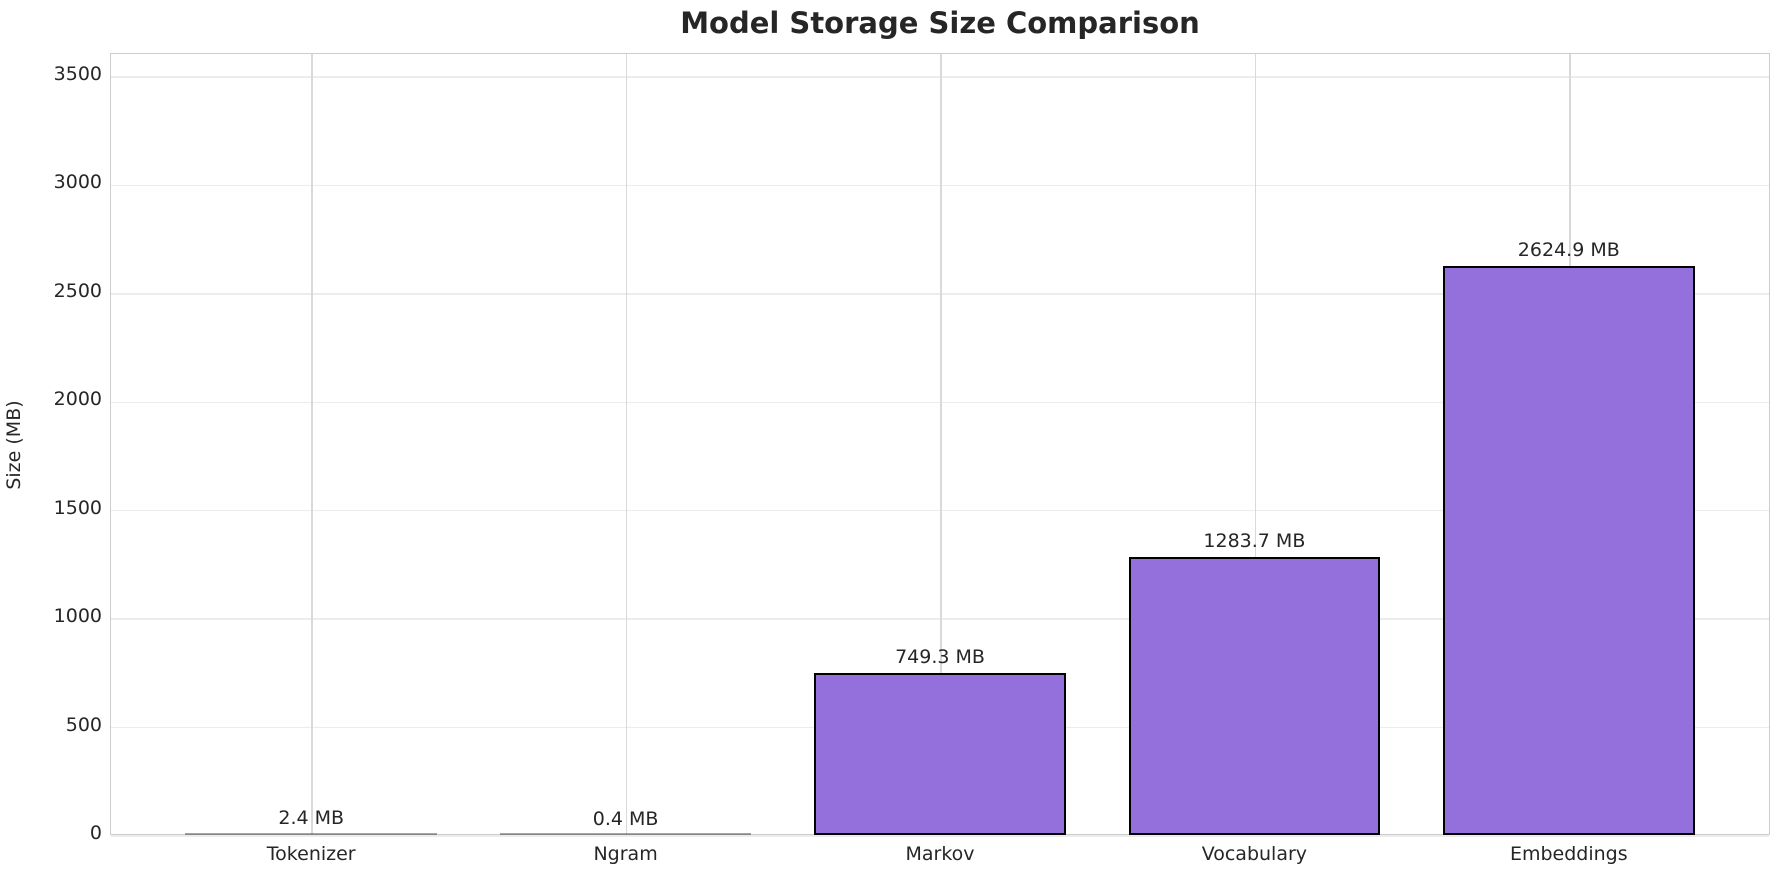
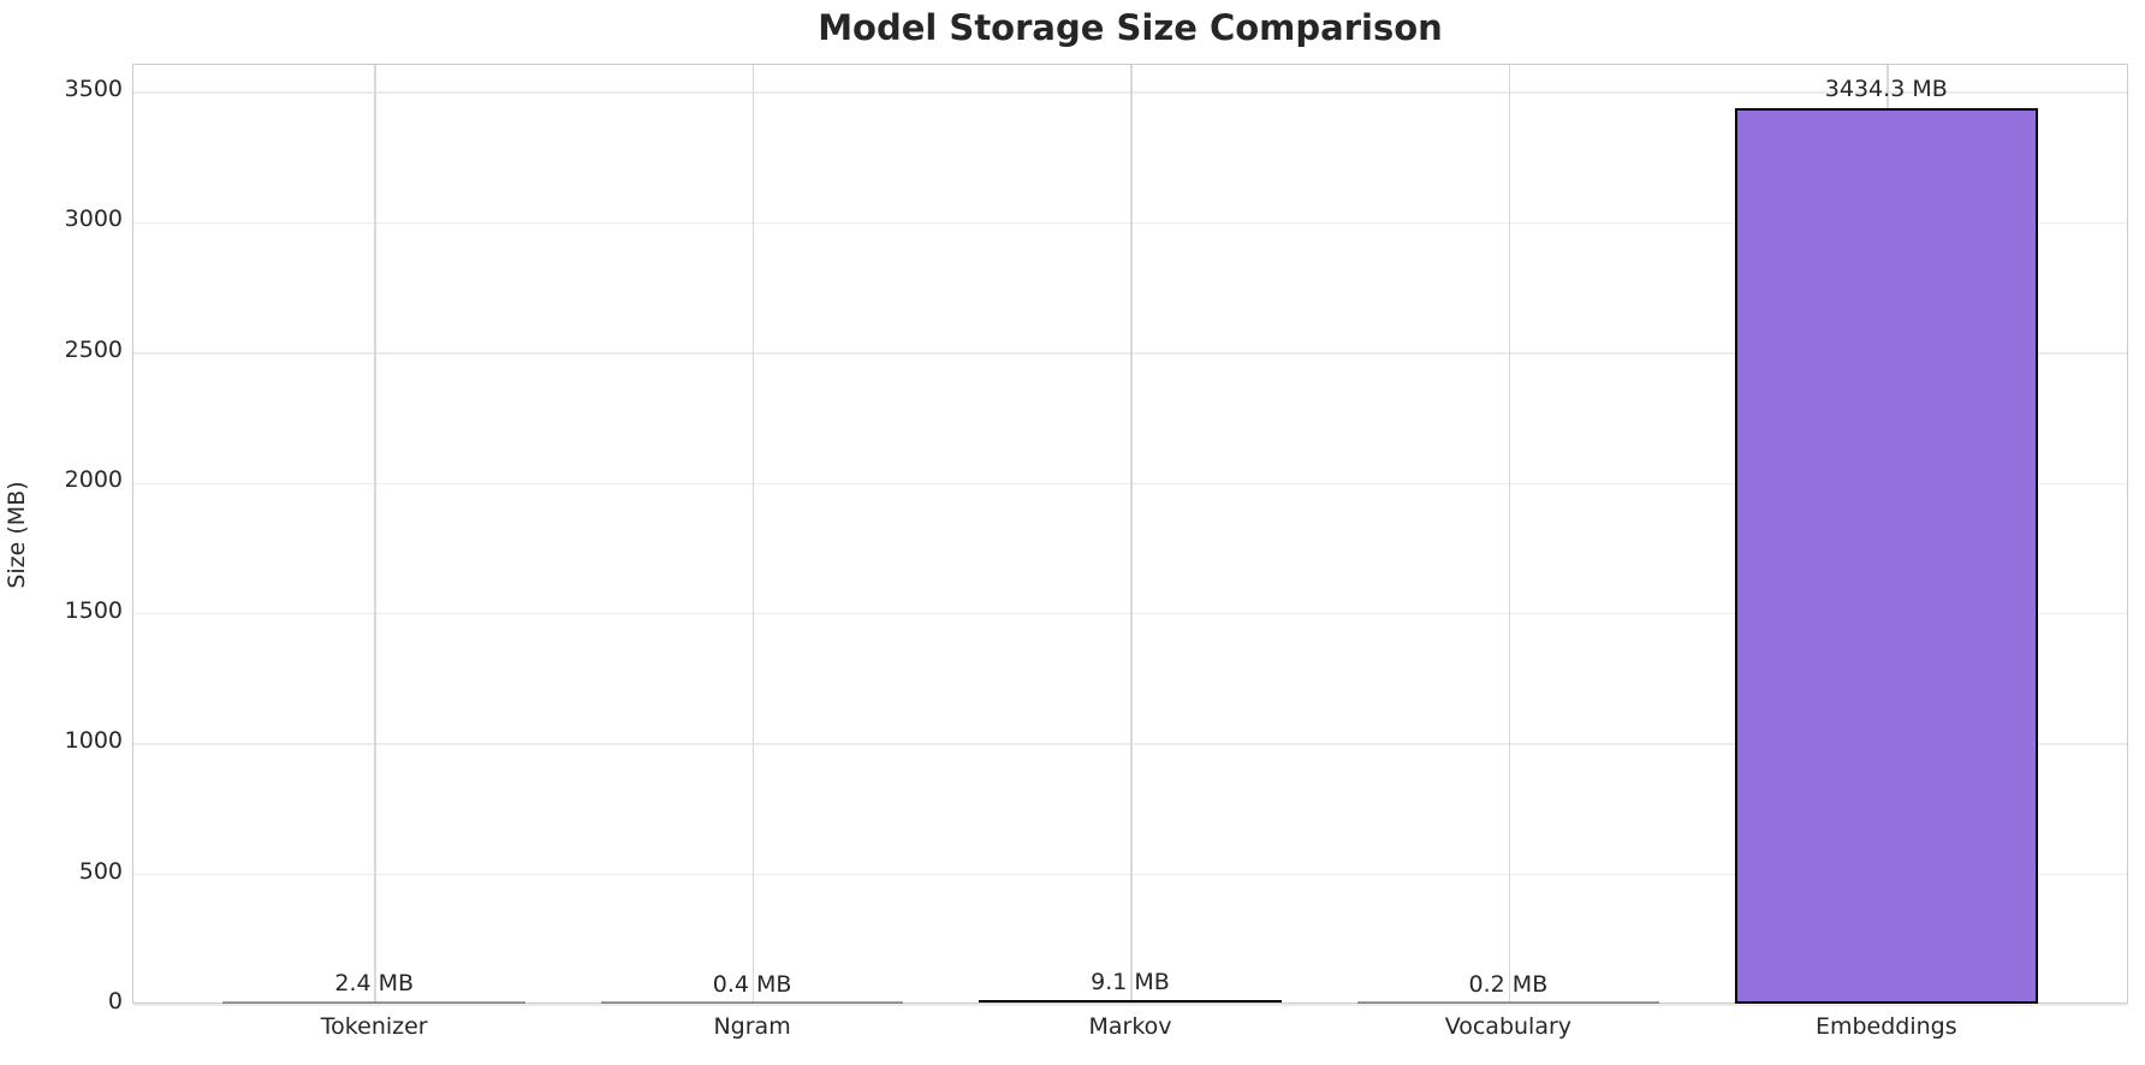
Markov: 749.3 -> 9.1
Vocabulary: 1283.7 -> 0.2
Embeddings: 2624.9 -> 3434.3
